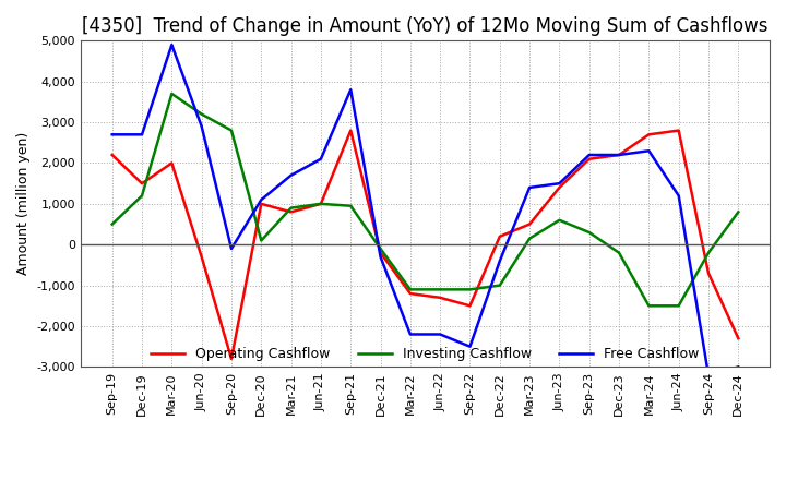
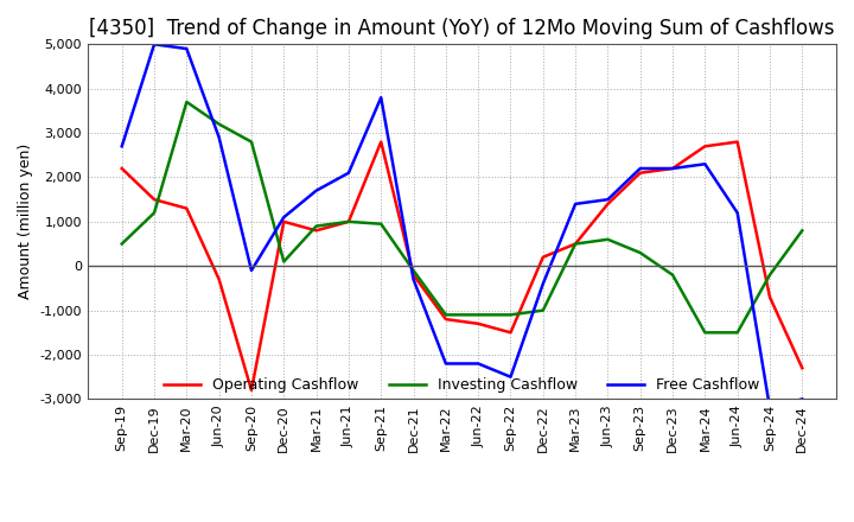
Free Cashflow/Dec-19: 2,700 -> 5,000
Operating Cashflow/Mar-20: 2,000 -> 1,300
Investing Cashflow/Mar-23: 150 -> 500
